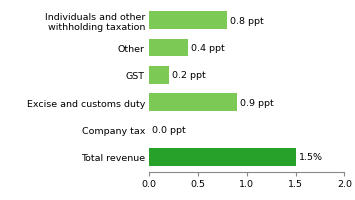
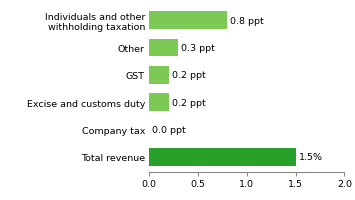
Other: 0.4 -> 0.3
Excise and customs duty: 0.9 -> 0.2
